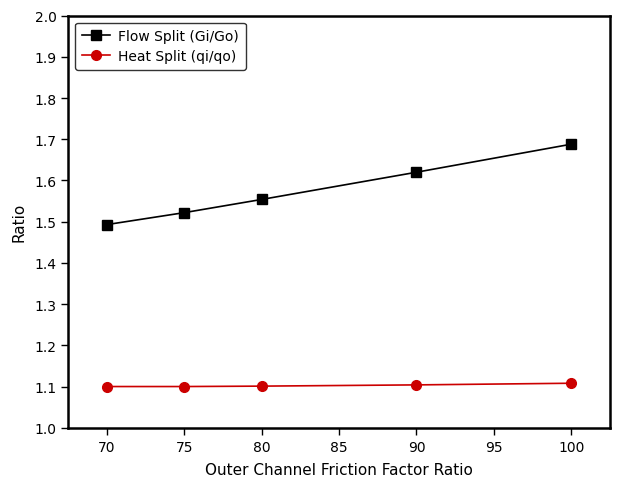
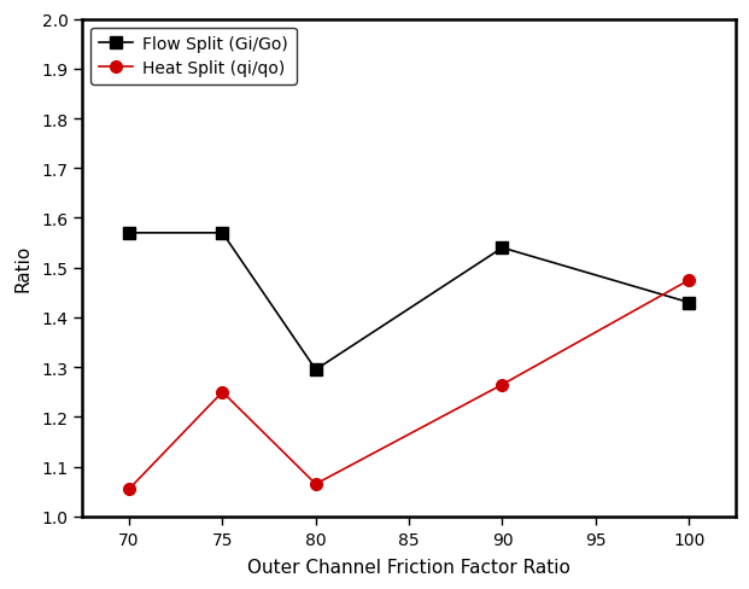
Flow Split (Gi/Go)/70: 1.493 -> 1.570
Heat Split (qi/qo)/70: 1.100 -> 1.055
Flow Split (Gi/Go)/75: 1.522 -> 1.570
Heat Split (qi/qo)/75: 1.100 -> 1.250
Flow Split (Gi/Go)/80: 1.554 -> 1.295
Heat Split (qi/qo)/80: 1.101 -> 1.065
Flow Split (Gi/Go)/90: 1.620 -> 1.540
Heat Split (qi/qo)/90: 1.104 -> 1.265
Flow Split (Gi/Go)/100: 1.688 -> 1.430
Heat Split (qi/qo)/100: 1.108 -> 1.475
